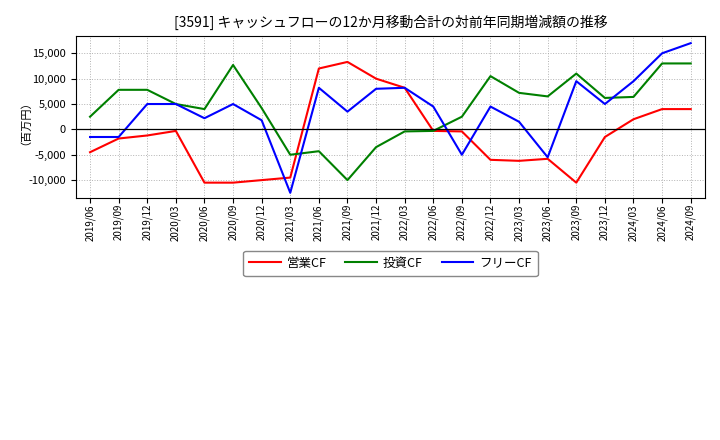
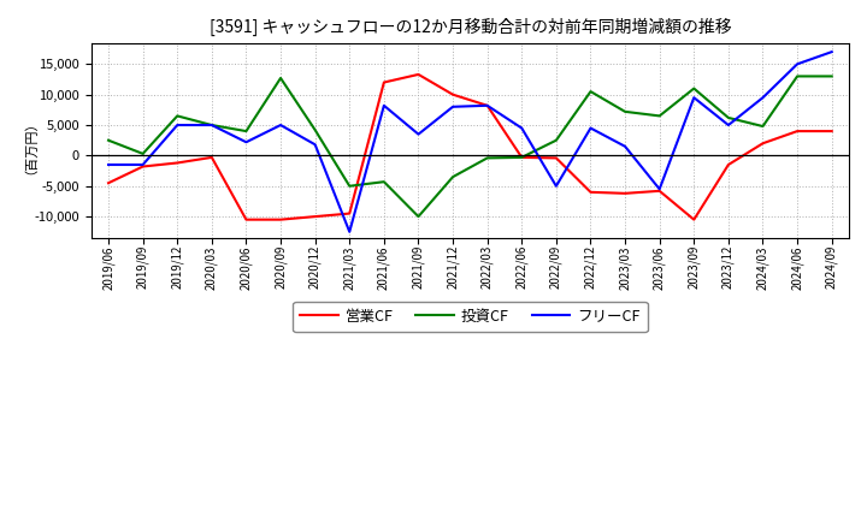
投資CF/2019/09: 7,800 -> 300
投資CF/2019/12: 7,800 -> 6,500
投資CF/2024/03: 6,400 -> 4,800
